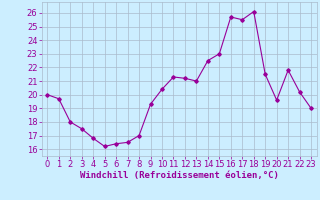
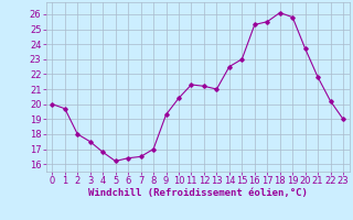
16: 25.7 -> 25.3
19: 21.5 -> 25.8
20: 19.6 -> 23.7
